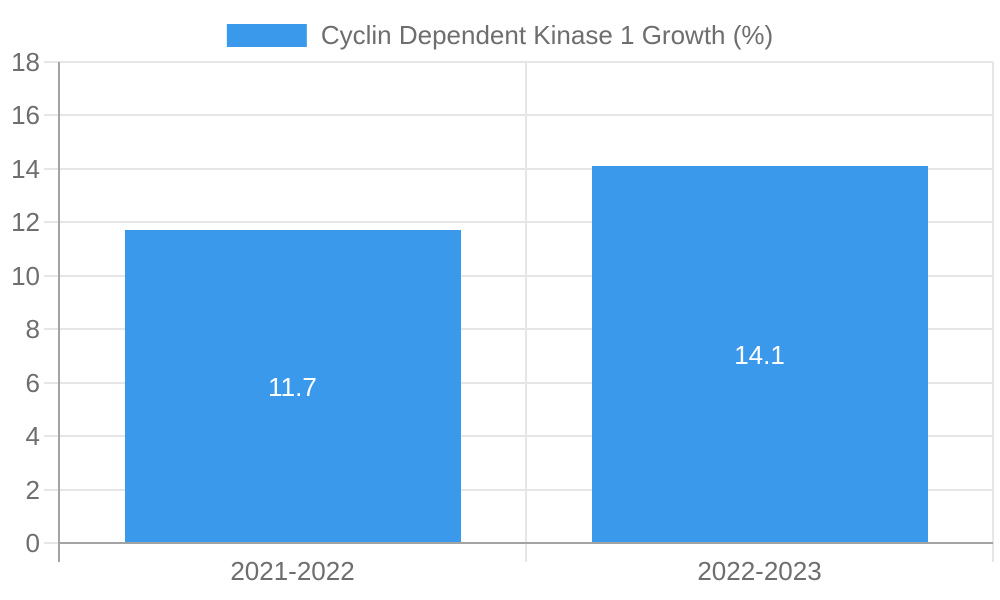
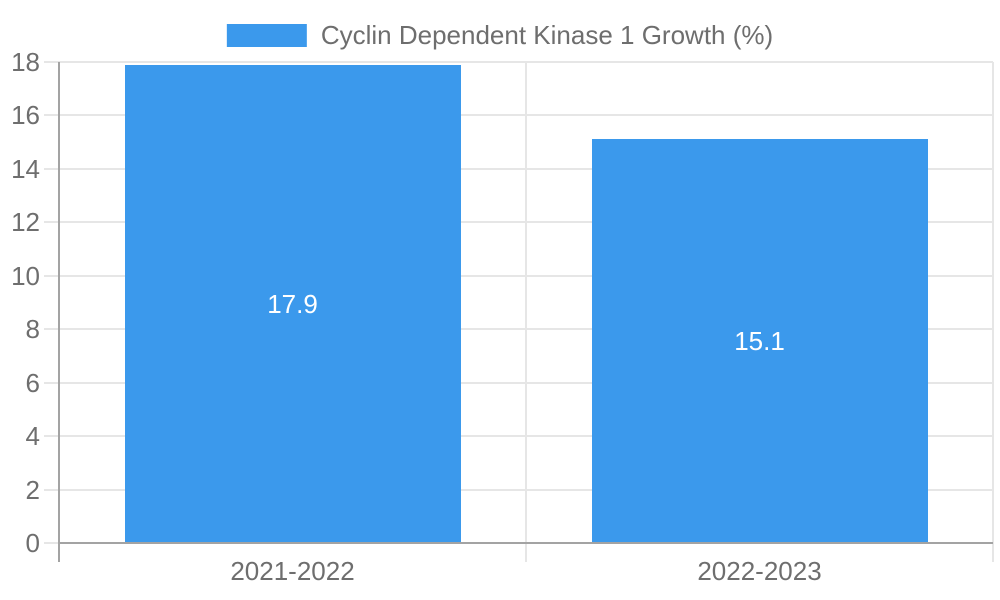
2021-2022: 11.7 -> 17.9
2022-2023: 14.1 -> 15.1
